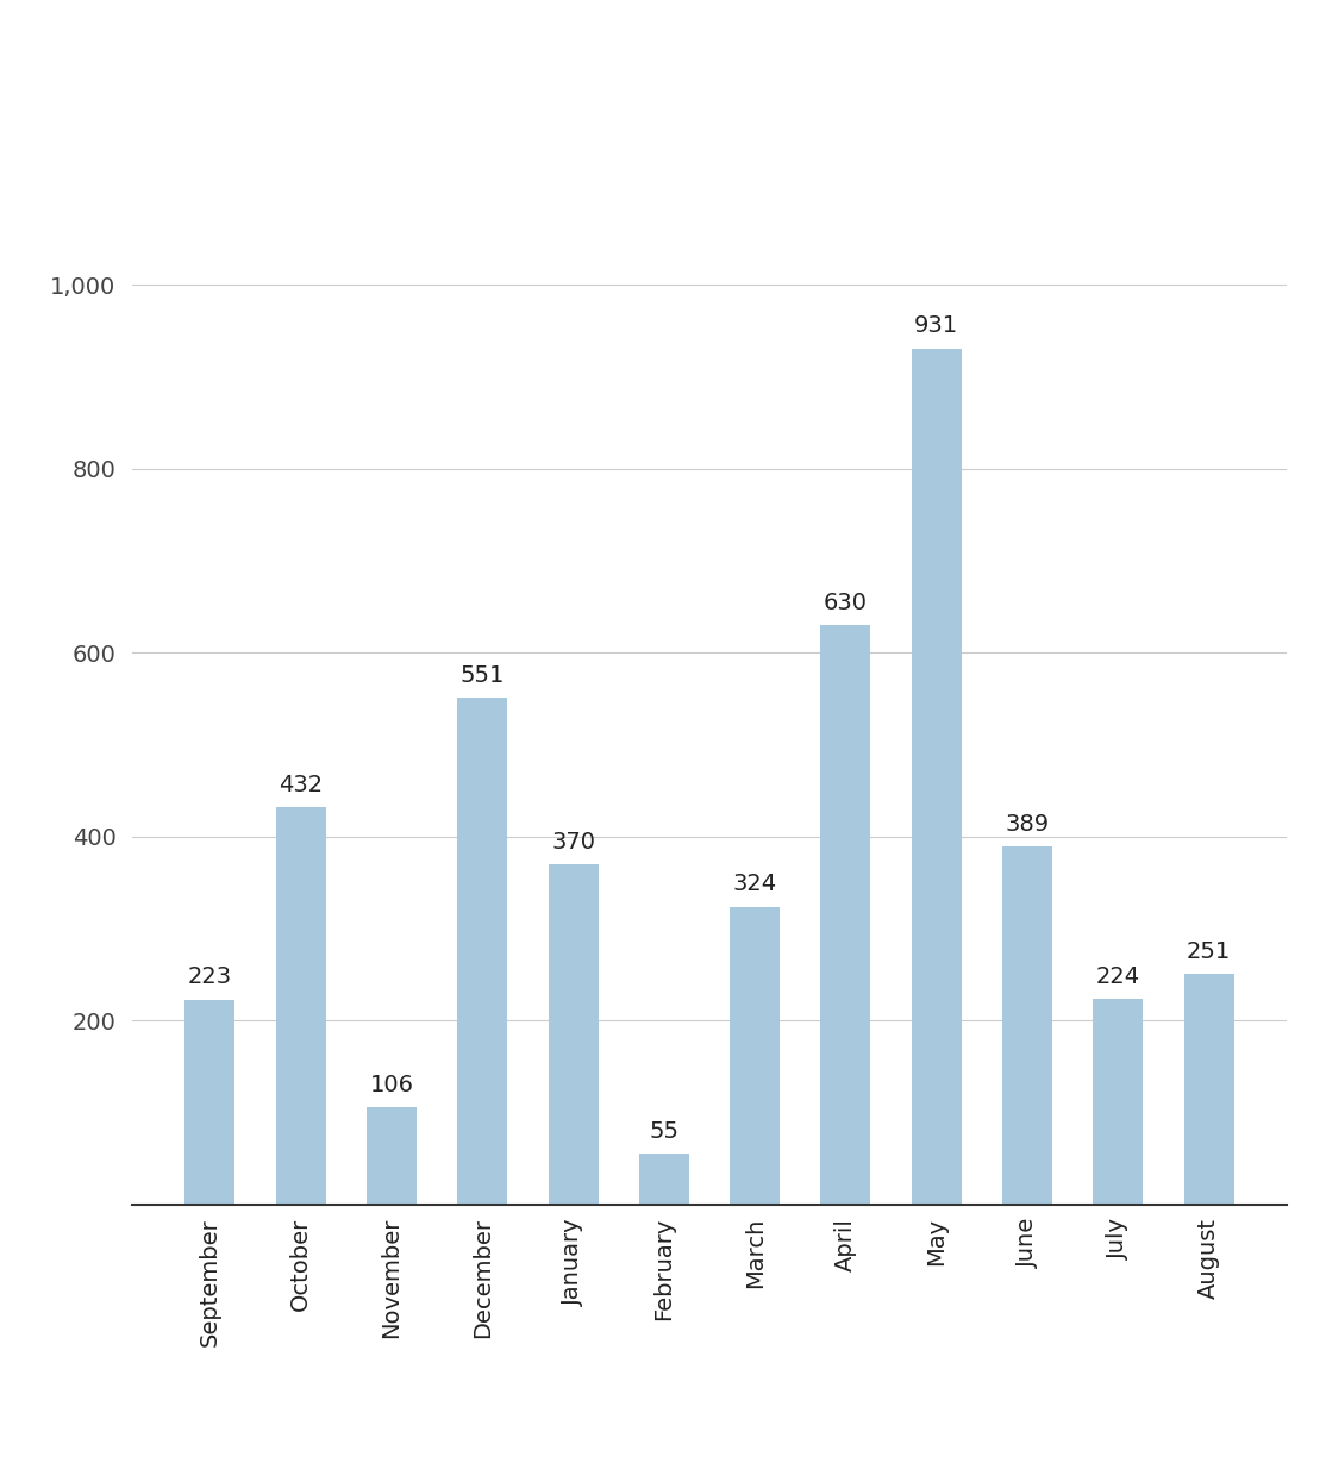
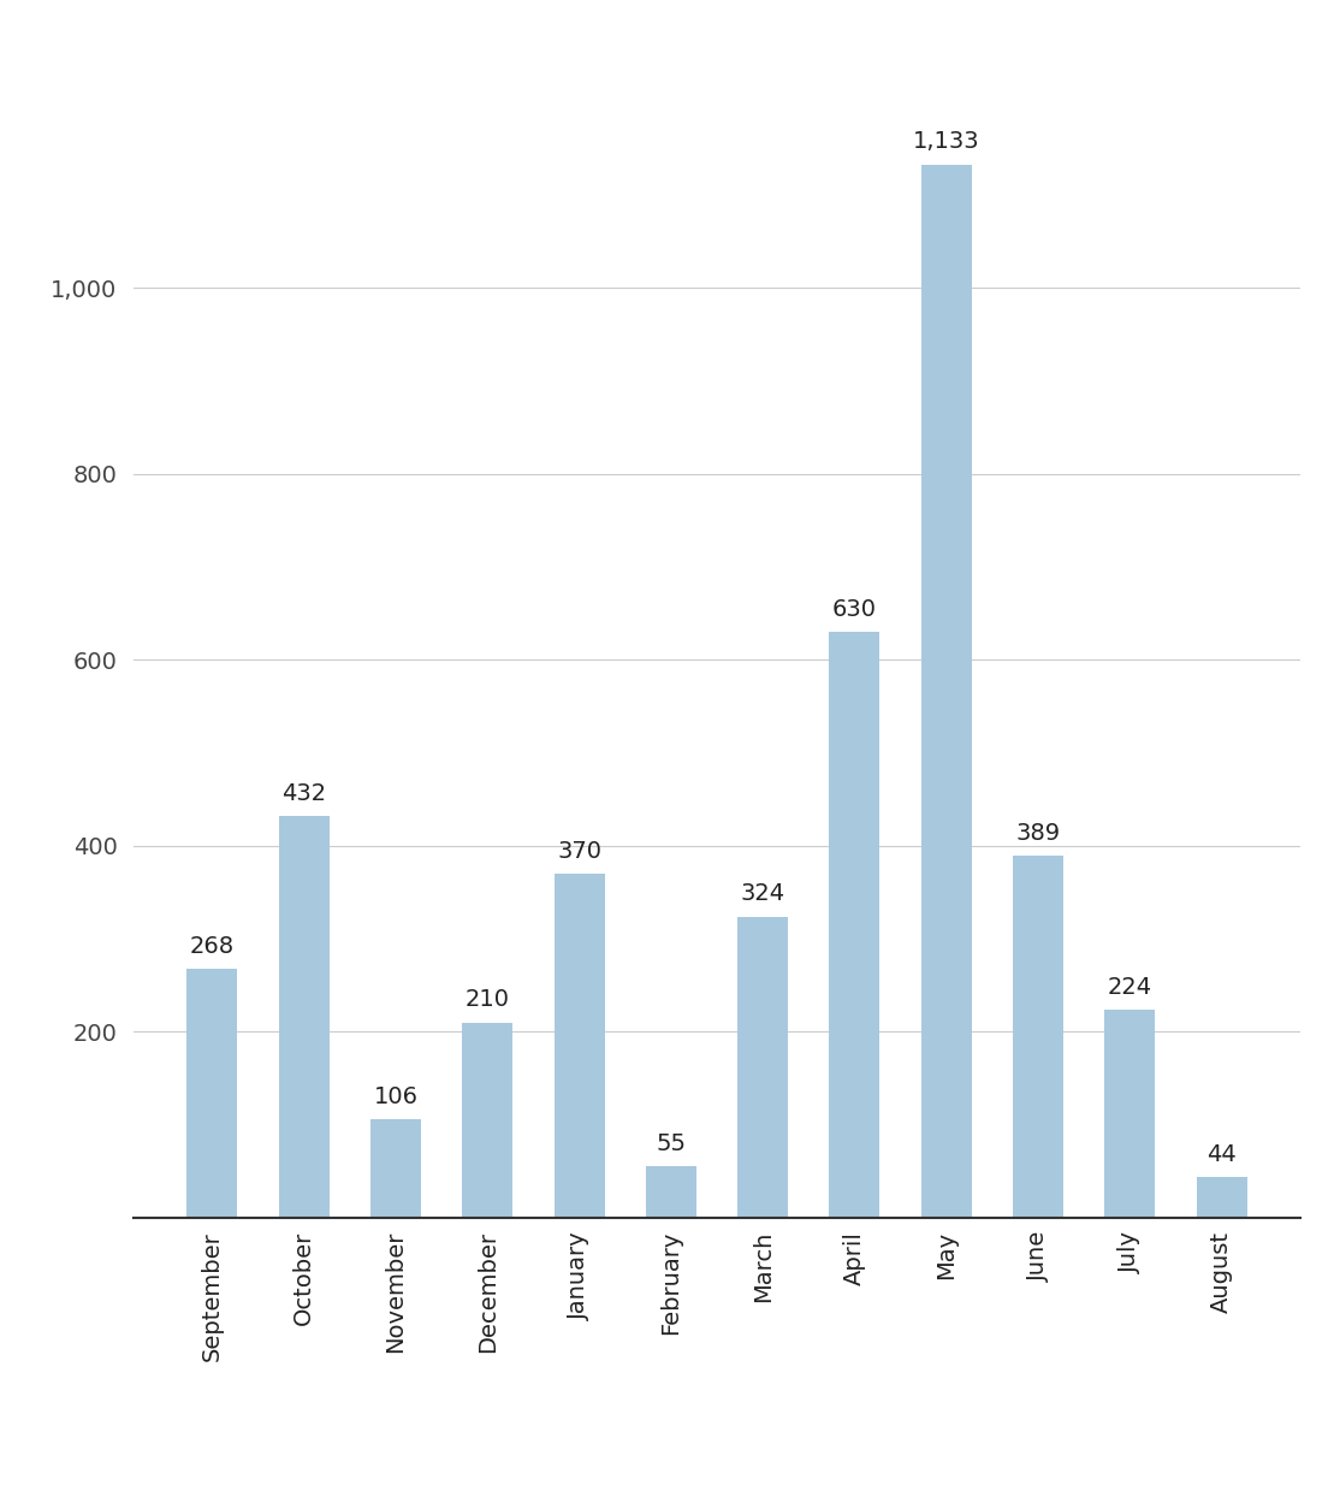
September: 223 -> 268
December: 551 -> 210
May: 931 -> 1,133
August: 251 -> 44
